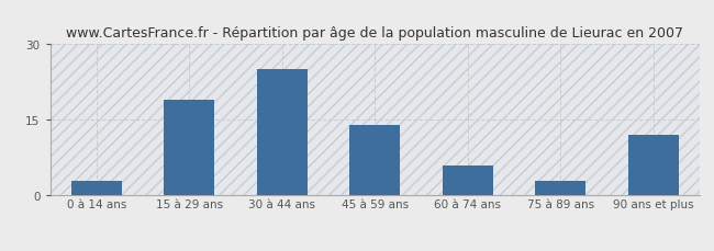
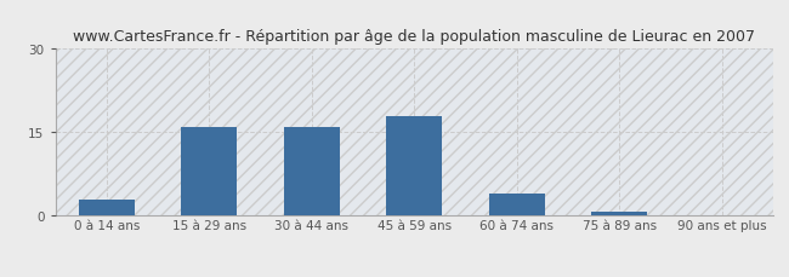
15 à 29 ans: 19.0 -> 16.0
30 à 44 ans: 25.0 -> 16.0
45 à 59 ans: 14.0 -> 18.0
60 à 74 ans: 6.0 -> 4.0
75 à 89 ans: 3.0 -> 0.7
90 ans et plus: 12.0 -> 0.1
